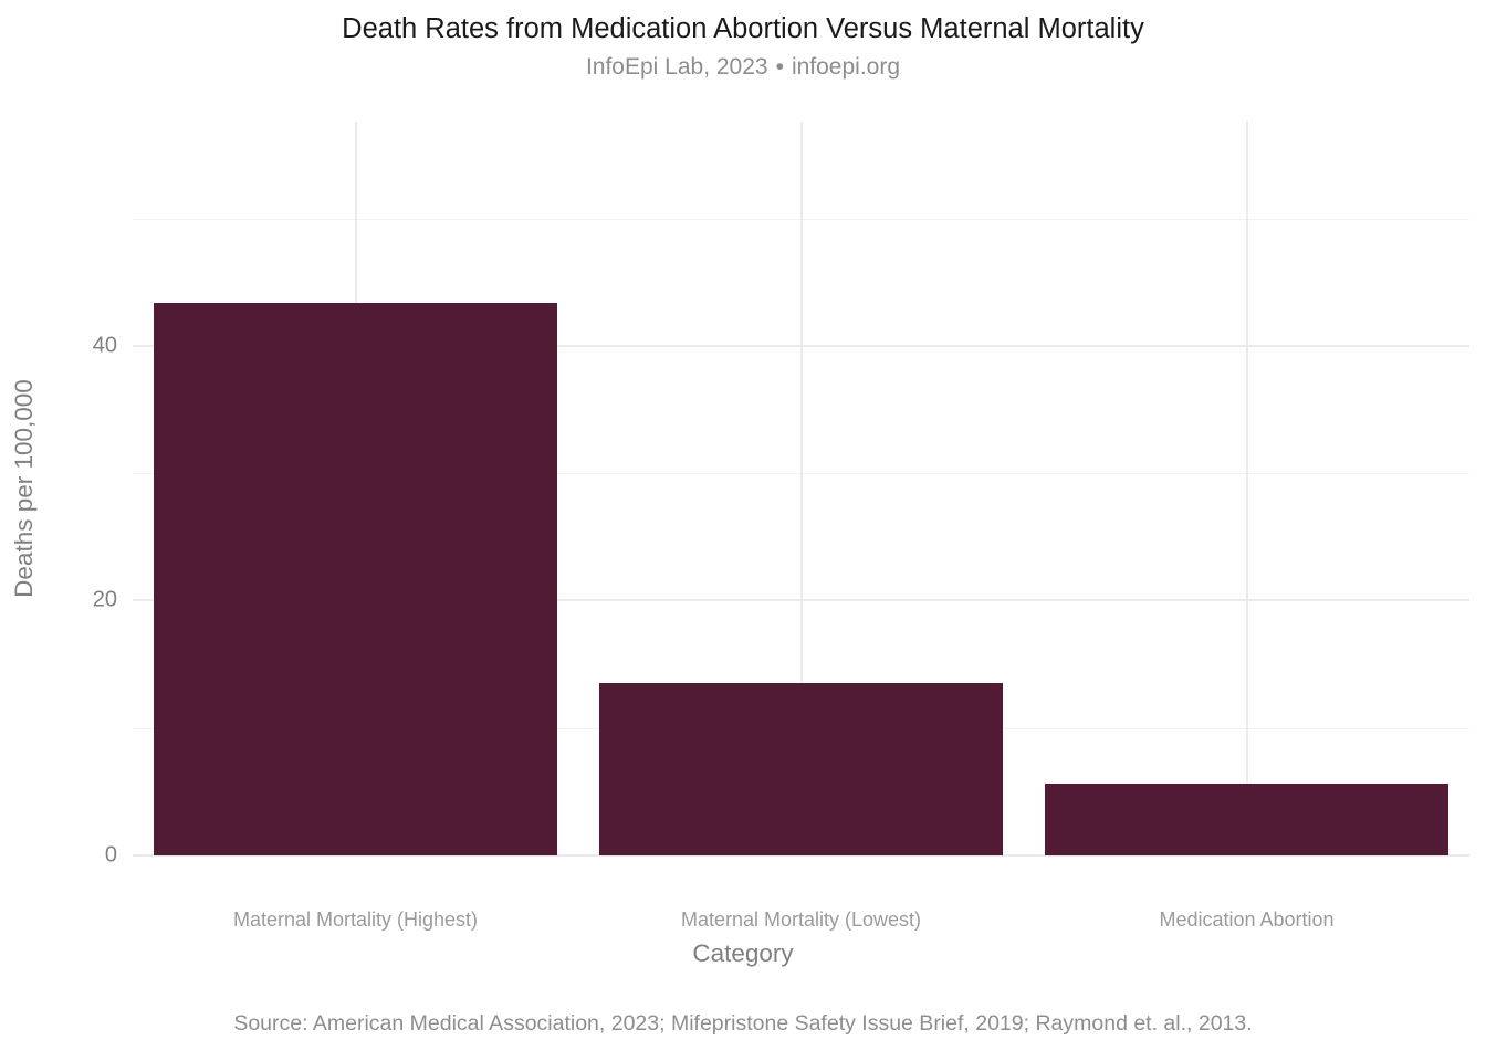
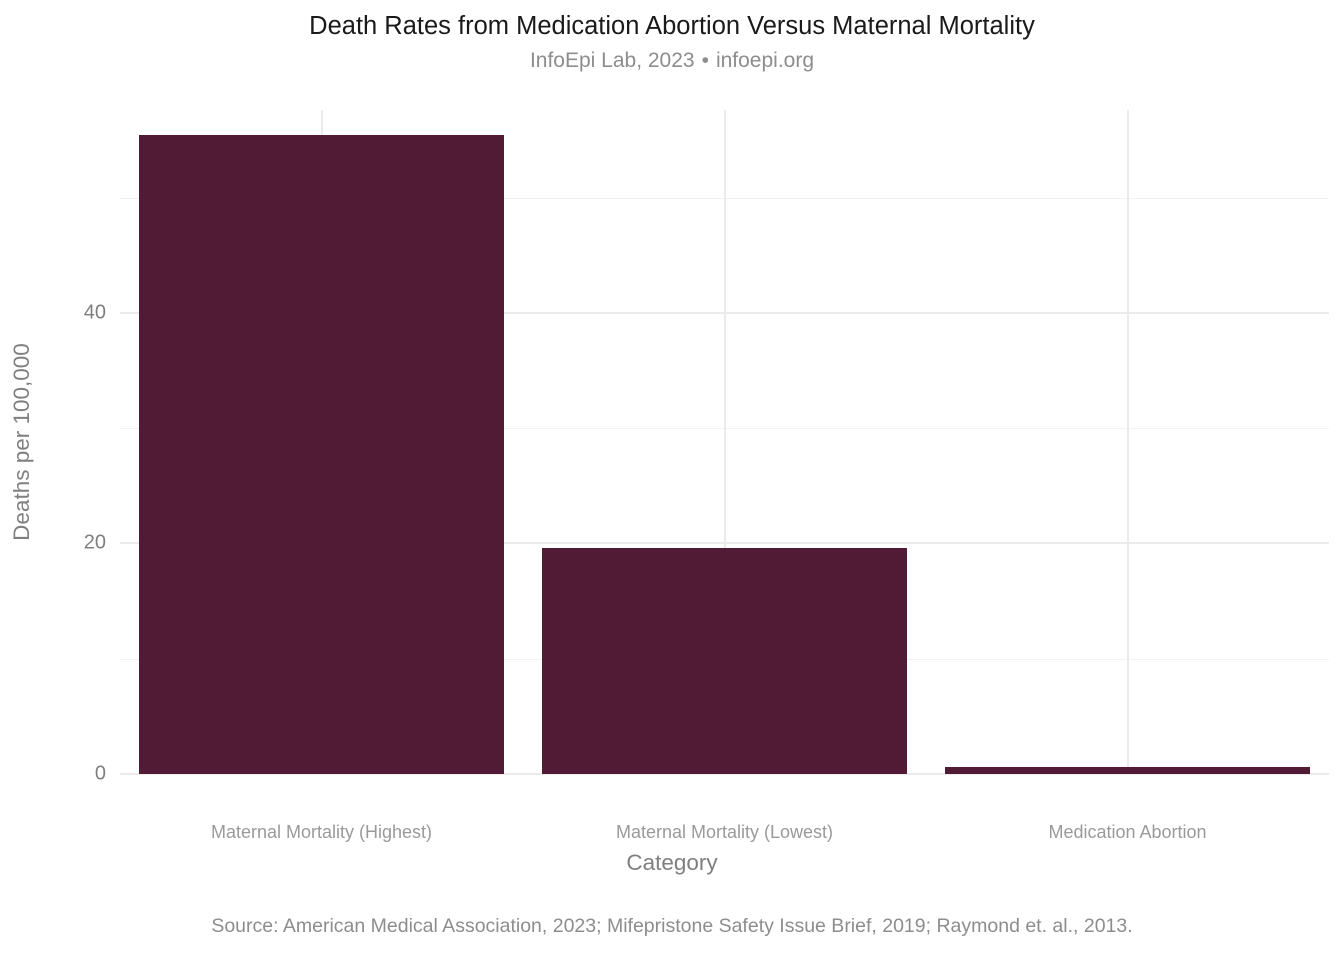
Maternal Mortality (Highest): 43.4 -> 55.4
Maternal Mortality (Lowest): 13.5 -> 19.6
Medication Abortion: 5.6 -> 0.7
